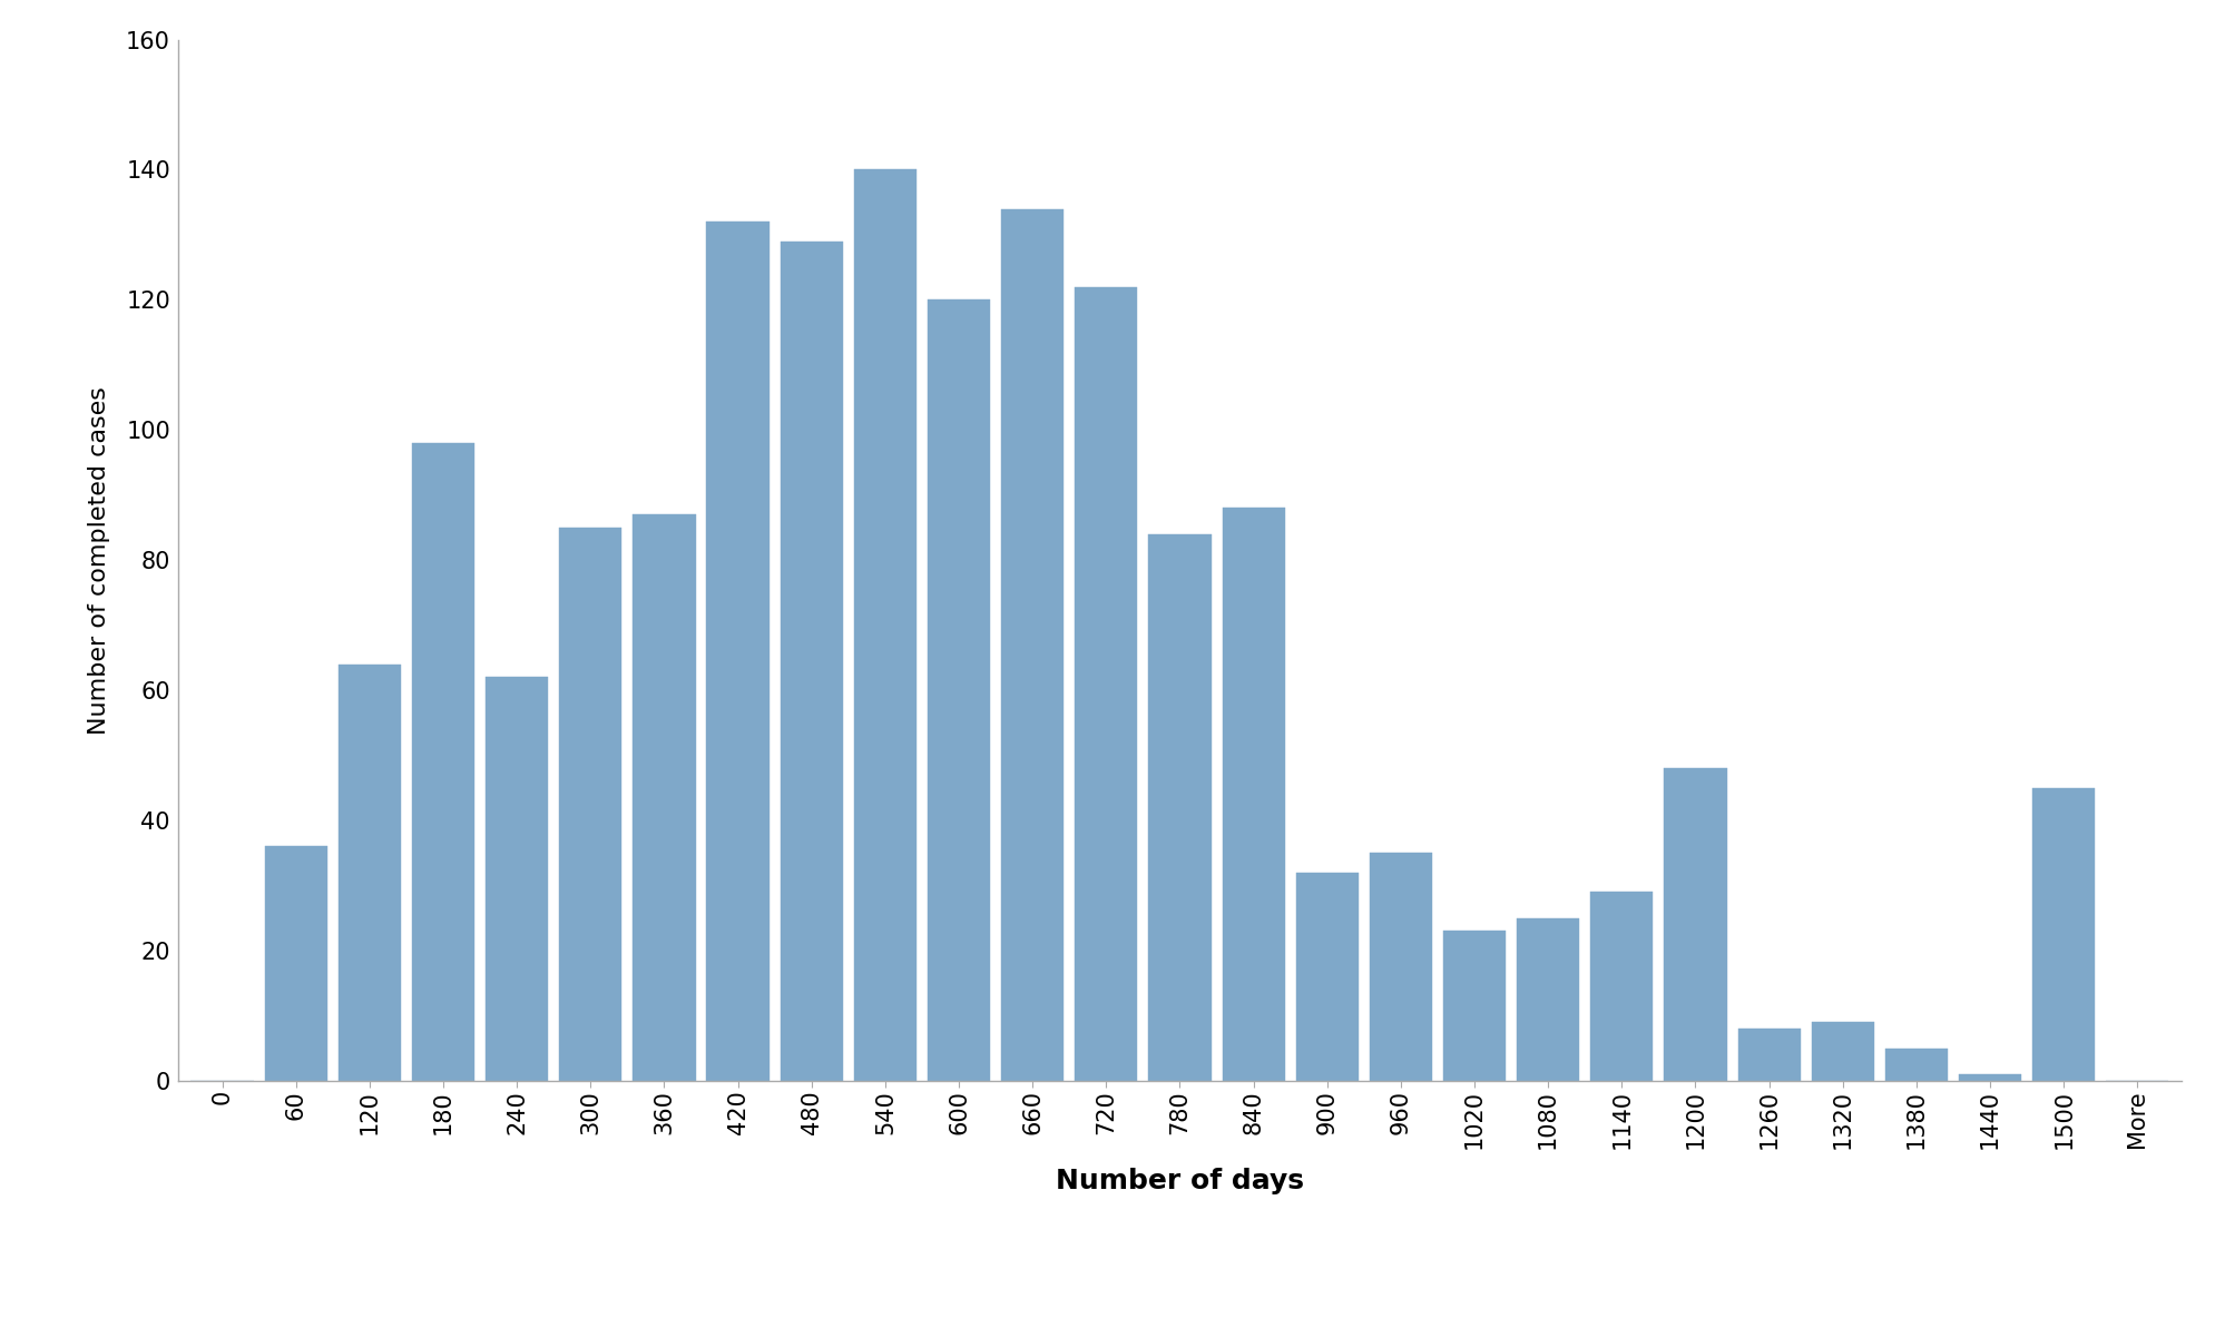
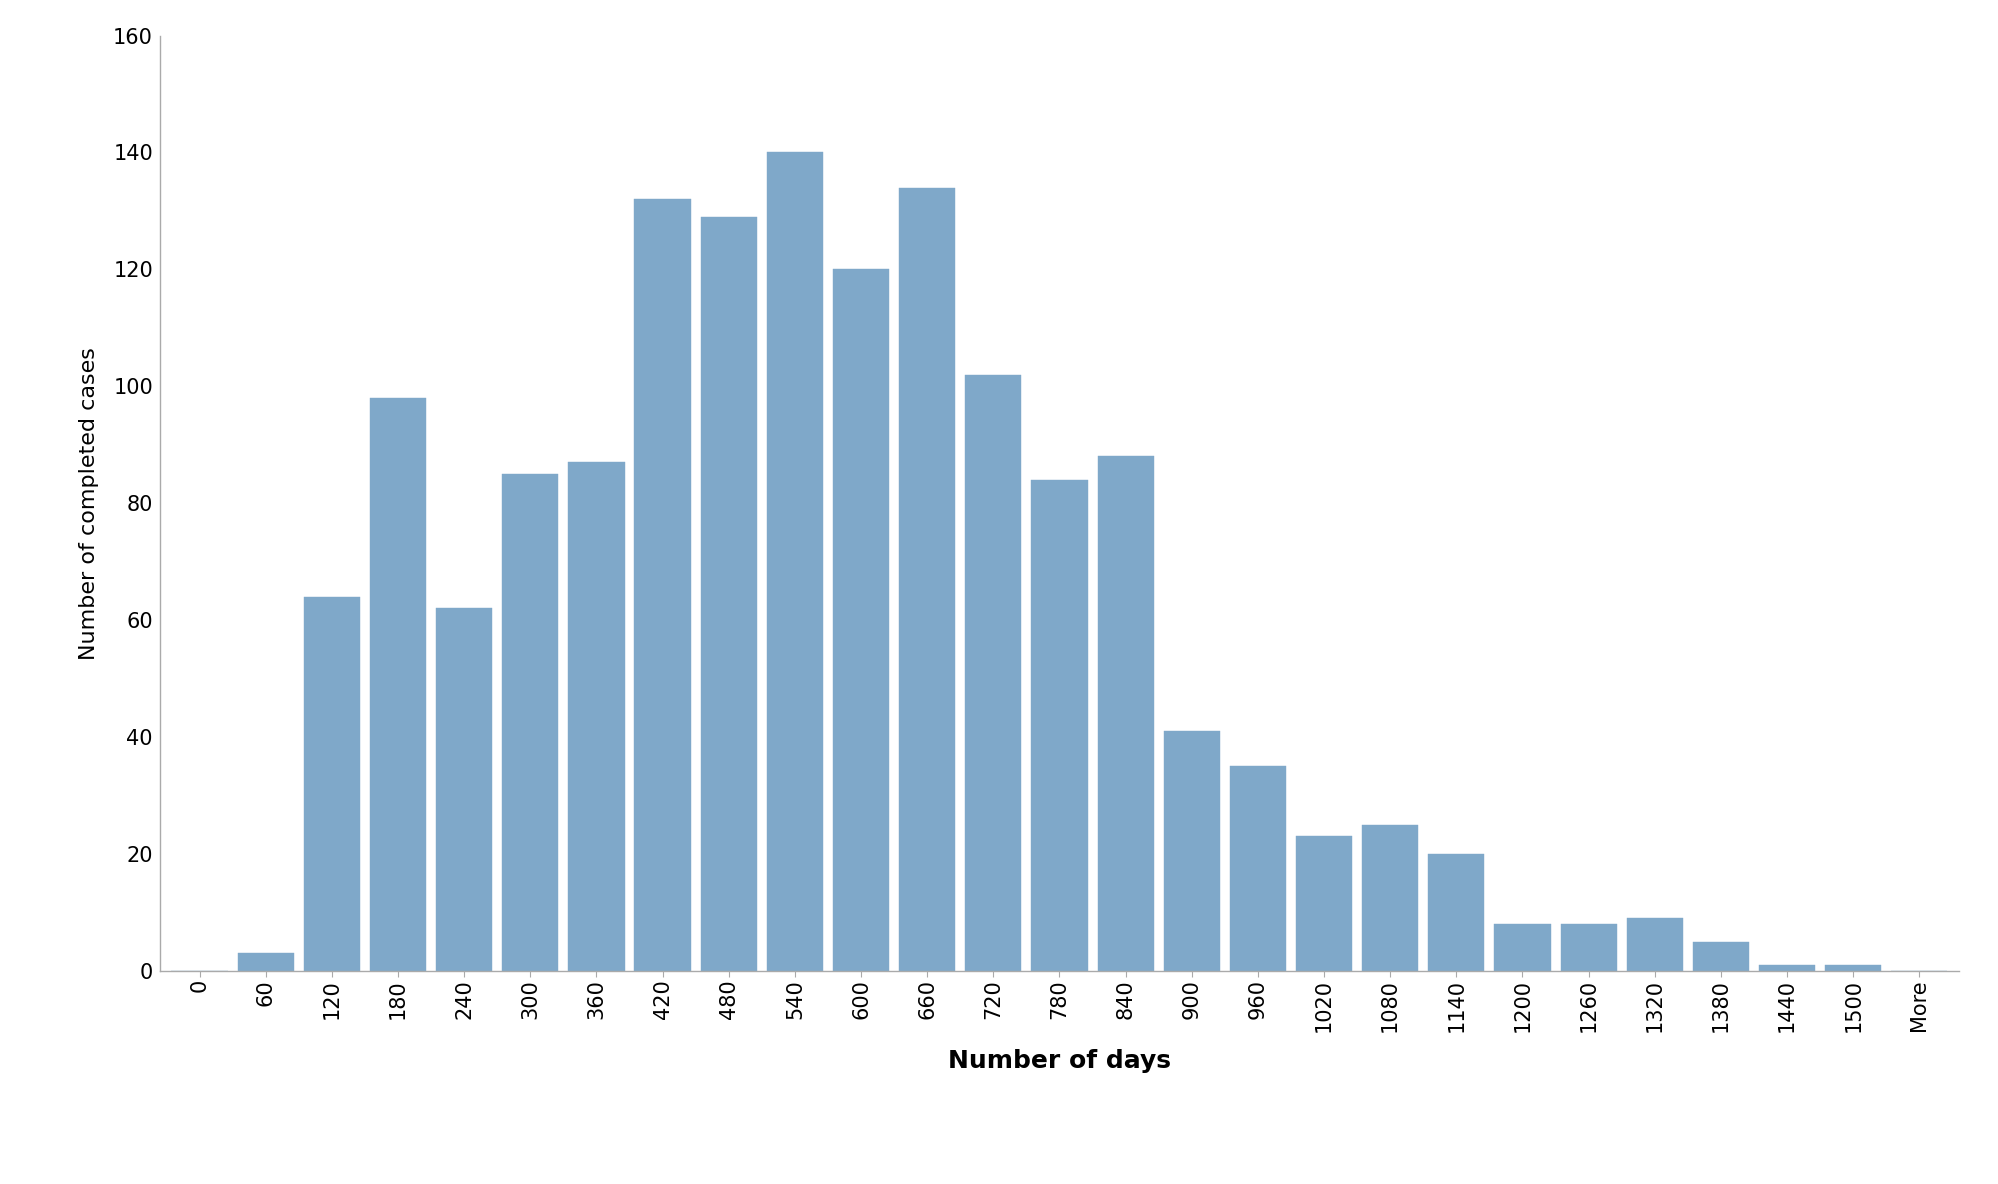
60: 36 -> 3
720: 122 -> 102
900: 32 -> 41
1140: 29 -> 20
1200: 48 -> 8
1500: 45 -> 1
